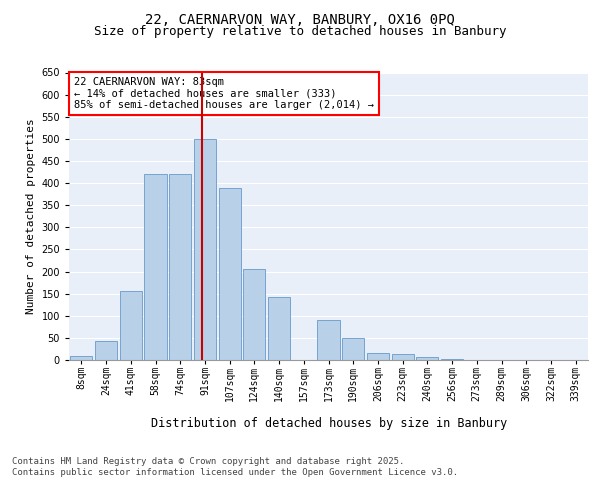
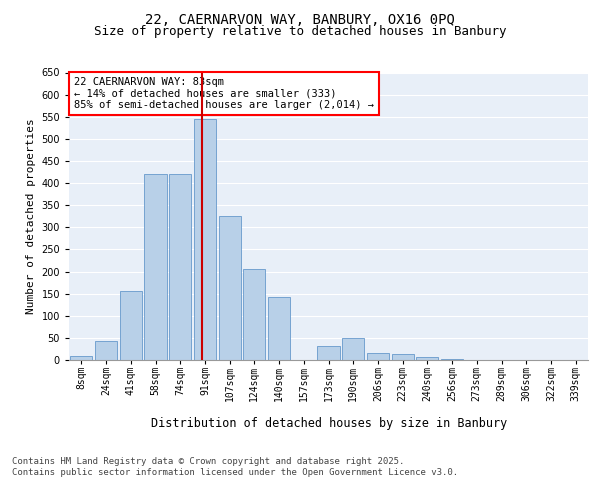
91sqm: 500 -> 545
107sqm: 390 -> 325
173sqm: 90 -> 32
